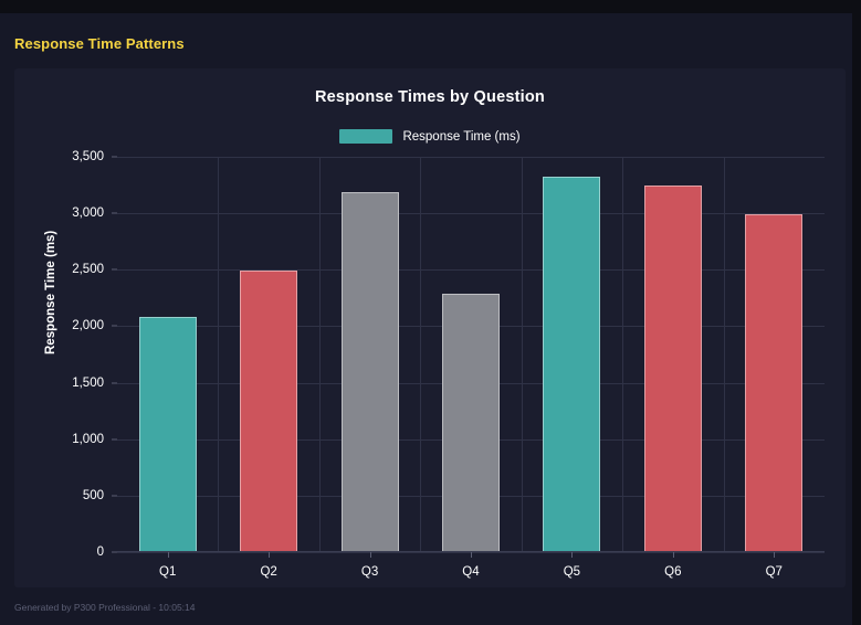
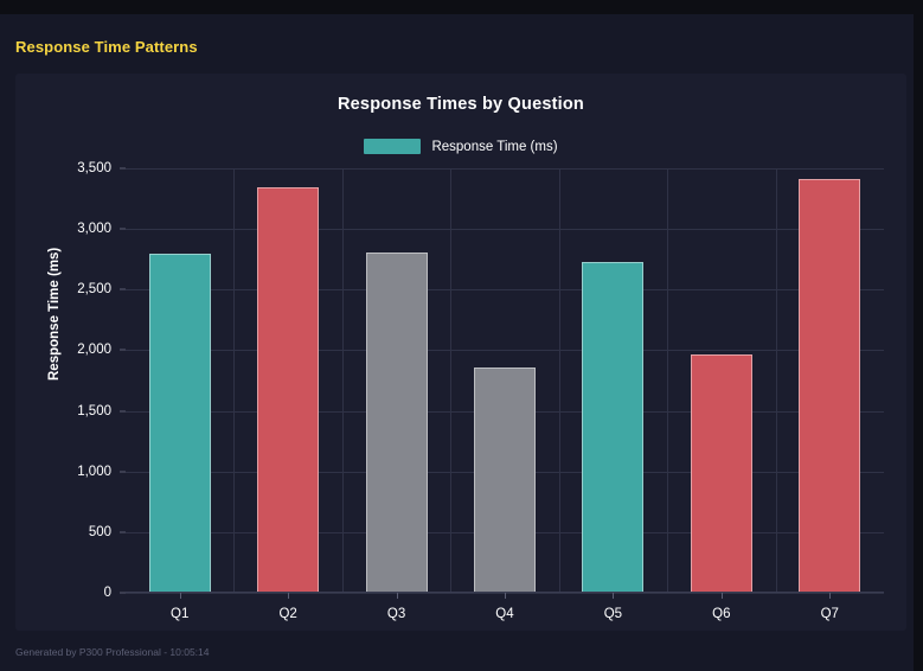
Q1: 2080 -> 2800
Q2: 2490 -> 3340
Q3: 3190 -> 2810
Q4: 2290 -> 1860
Q5: 3320 -> 2730
Q6: 3250 -> 1970
Q7: 2990 -> 3410
